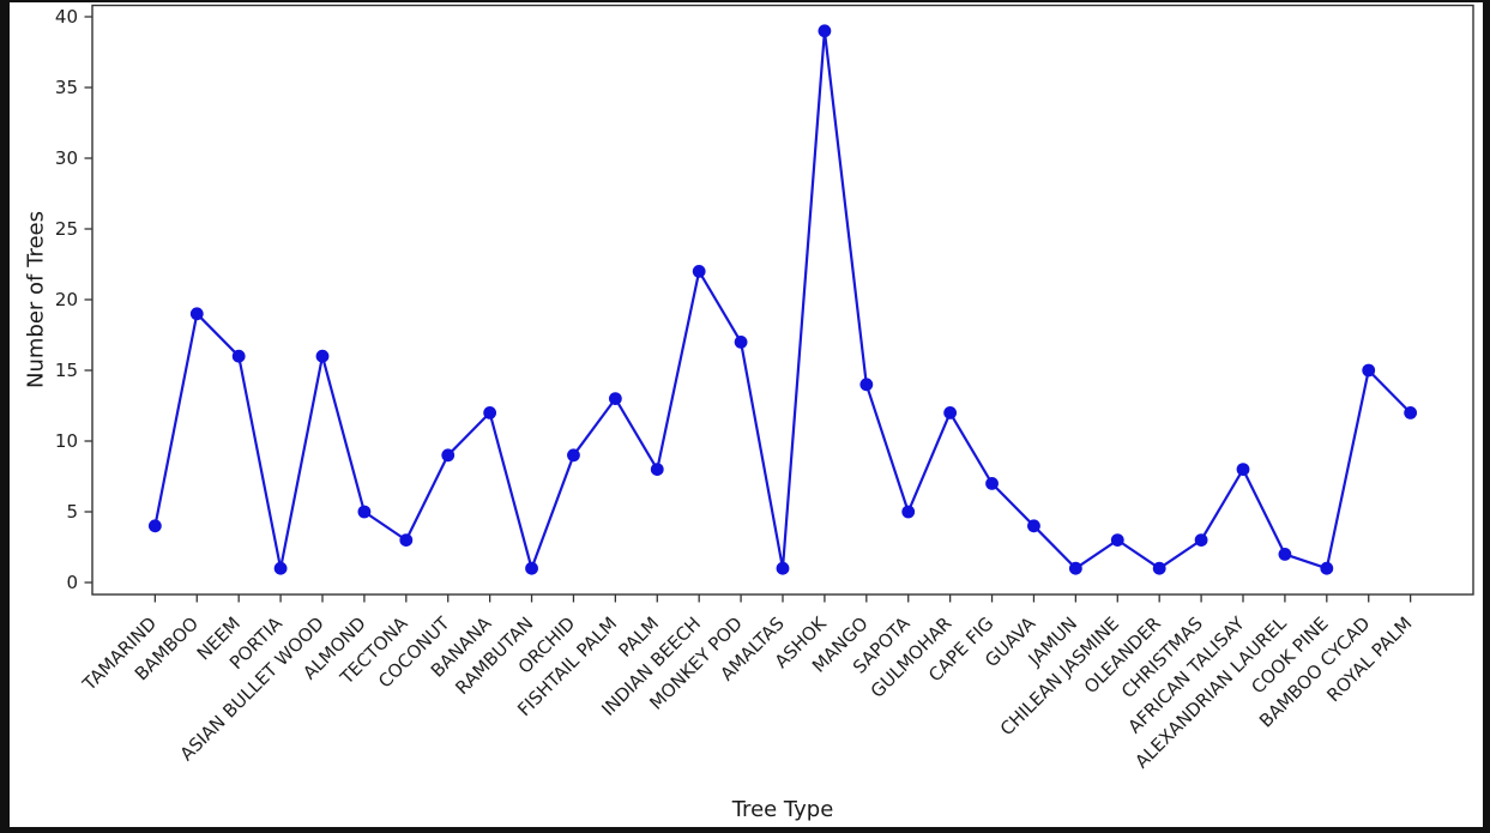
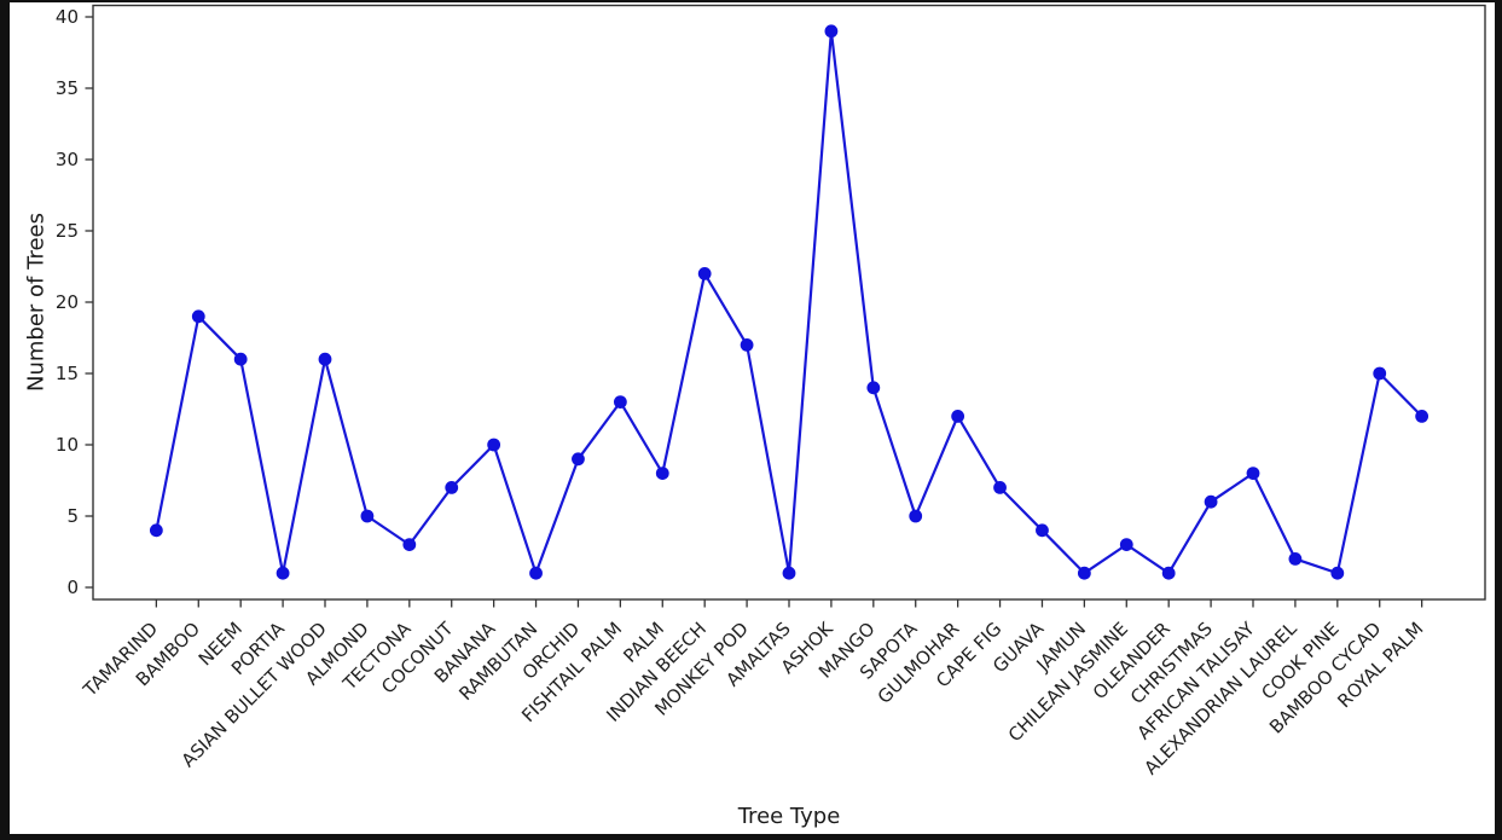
COCONUT: 9 -> 7
BANANA: 12 -> 10
CHRISTMAS: 3 -> 6
